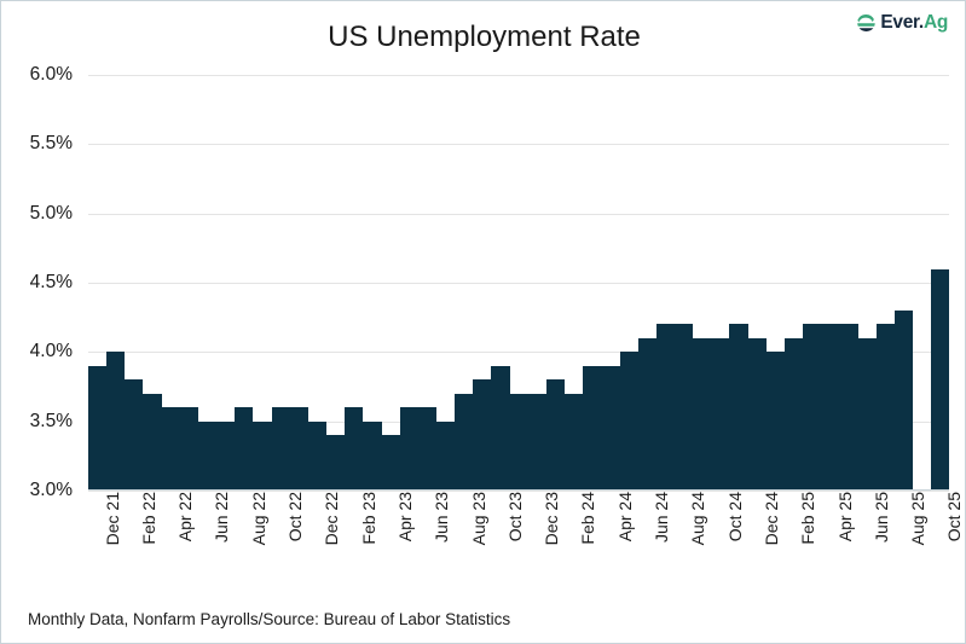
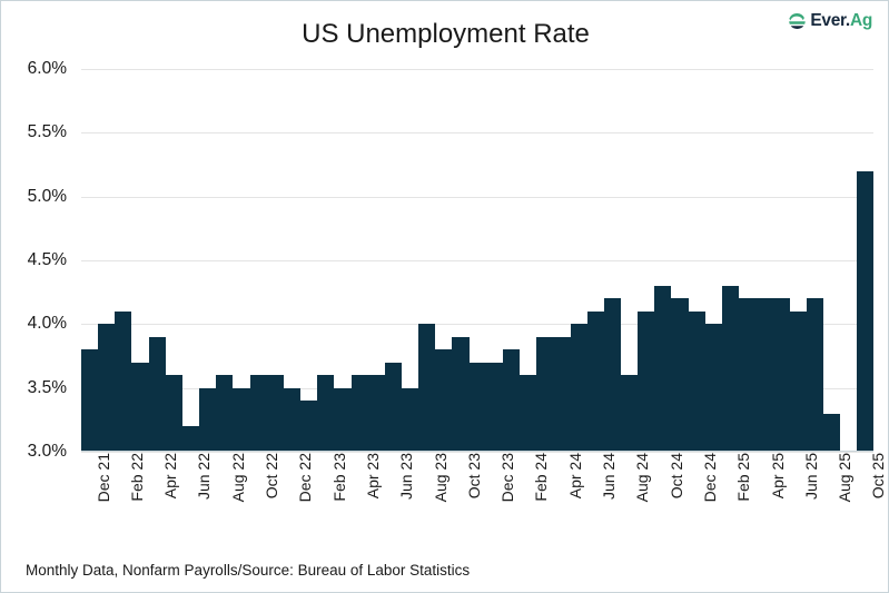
Dec 21: 3.9% -> 3.8%
Feb 22: 3.8% -> 4.1%
Apr 22: 3.6% -> 3.9%
Jun 22: 3.5% -> 3.2%
Apr 23: 3.4% -> 3.6%
Jun 23: 3.6% -> 3.7%
Aug 23: 3.7% -> 4.0%
Feb 24: 3.7% -> 3.6%
Aug 24: 4.2% -> 3.6%
Oct 24: 4.1% -> 4.3%
Feb 25: 4.1% -> 4.3%
Aug 25: 4.3% -> 3.3%
Oct 25: 4.6% -> 5.2%
